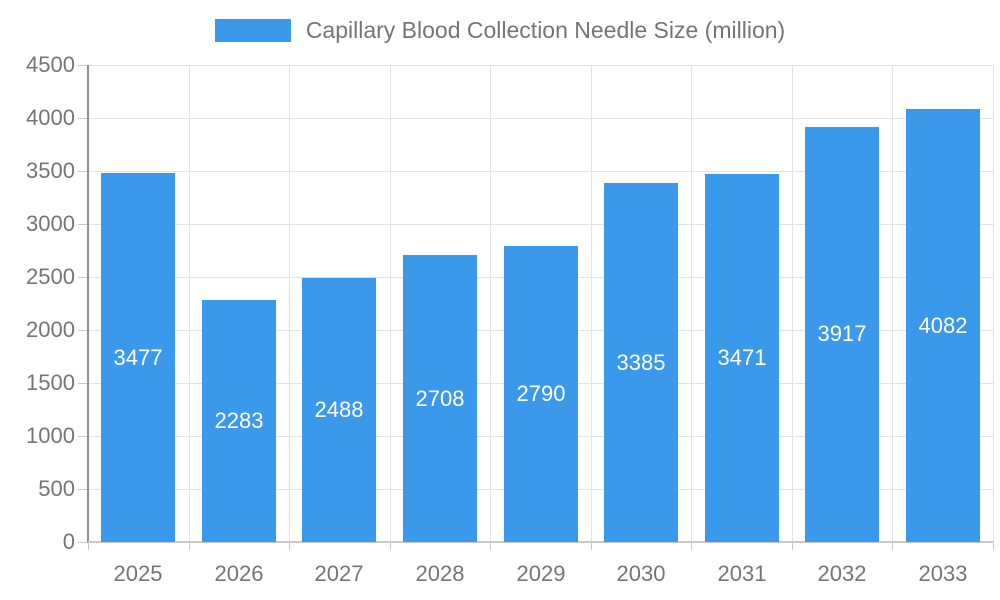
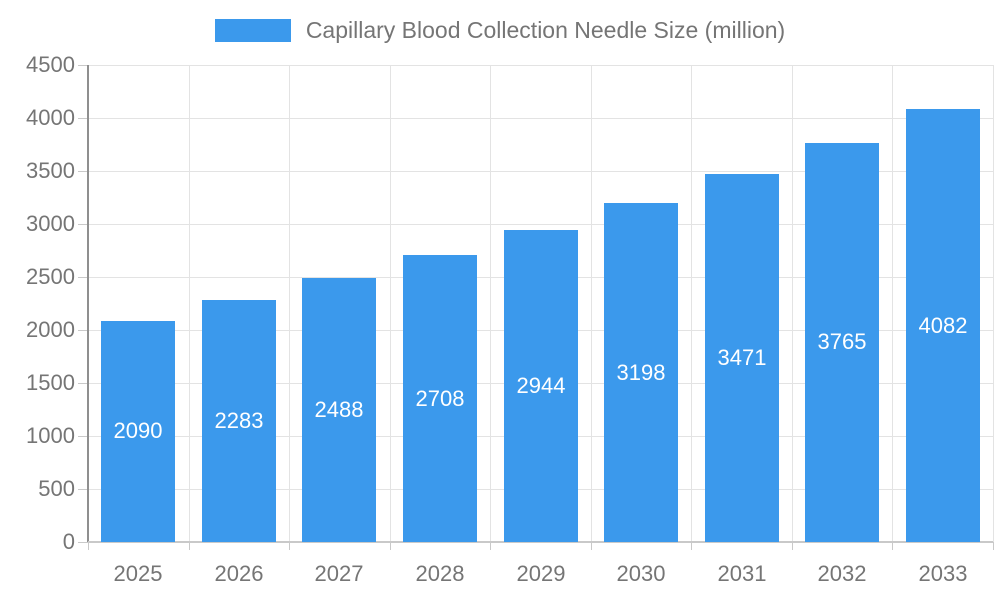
2025: 3477 -> 2090
2029: 2790 -> 2944
2030: 3385 -> 3198
2032: 3917 -> 3765
